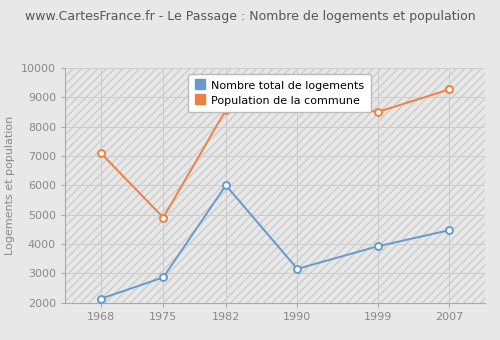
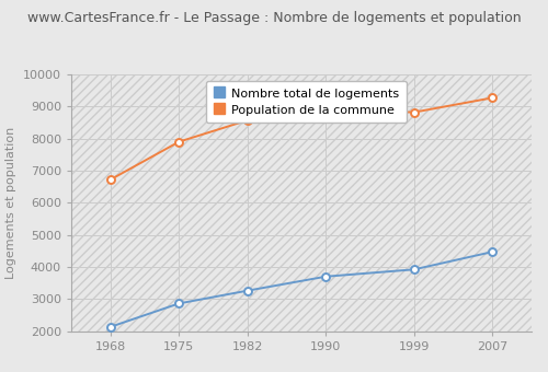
Population de la commune/1968: 7100 -> 6720
Population de la commune/1975: 4900 -> 7900
Nombre total de logements/1982: 6000 -> 3260
Nombre total de logements/1990: 3150 -> 3700
Population de la commune/1999: 8500 -> 8820
